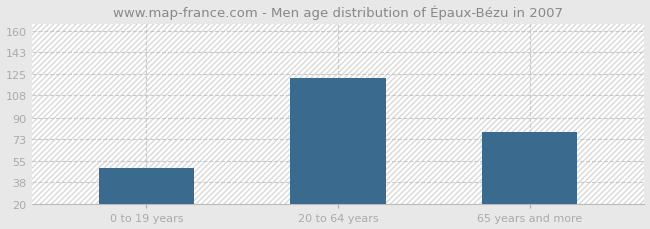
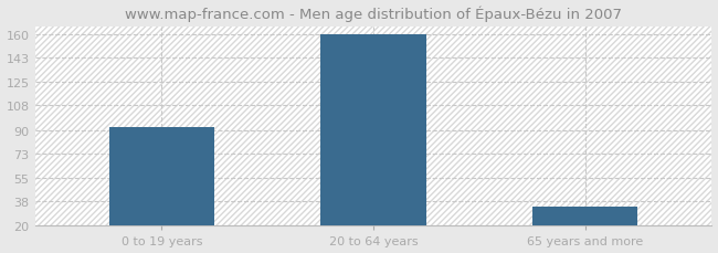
0 to 19 years: 49 -> 92
20 to 64 years: 122 -> 160
65 years and more: 78 -> 34
